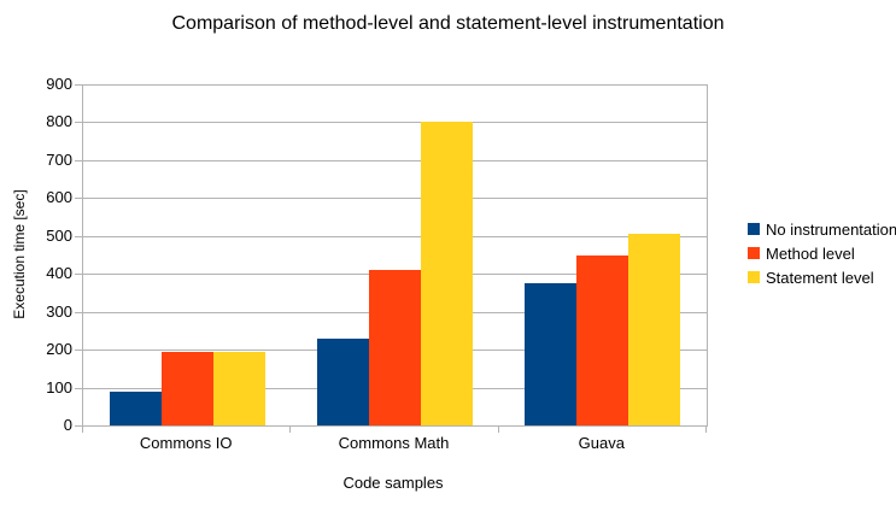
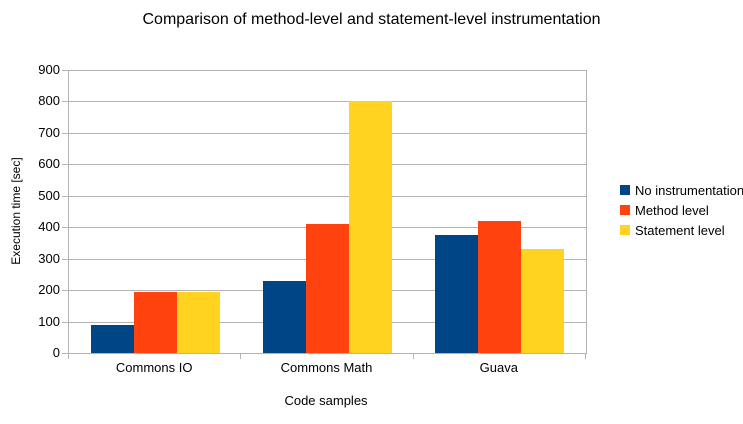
Method level/Guava: 450 -> 420
Statement level/Guava: 500 -> 330
